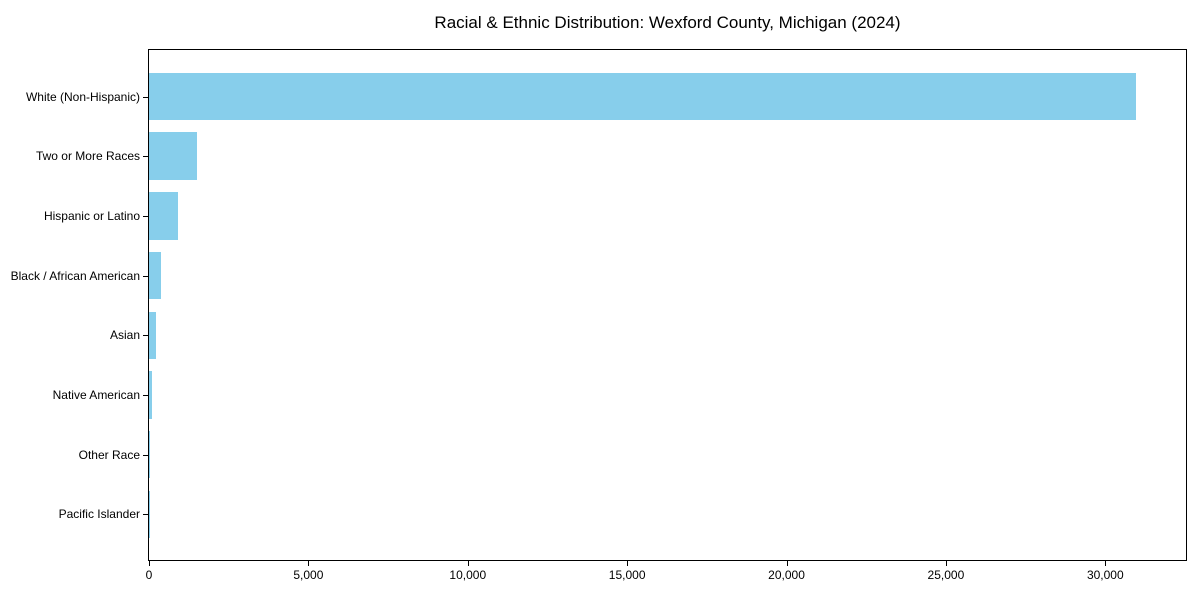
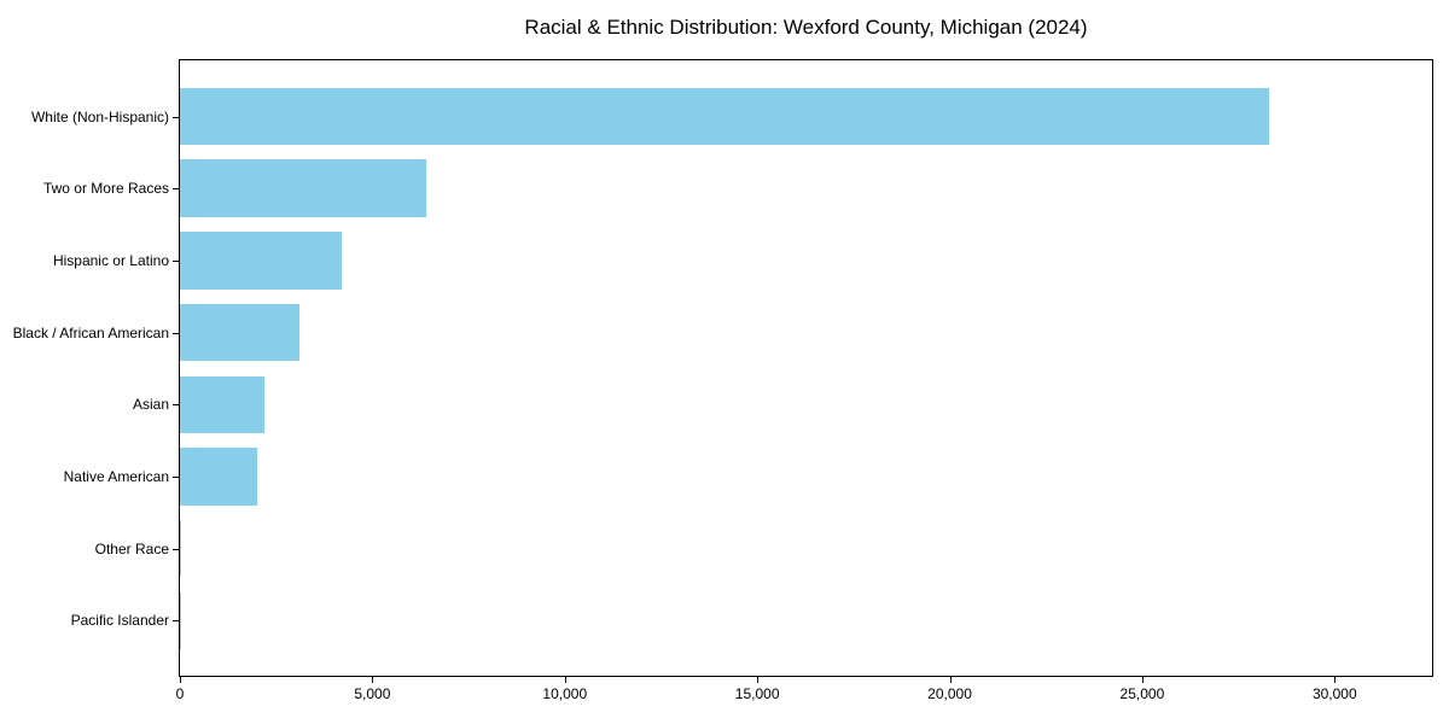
White (Non-Hispanic): 31000 -> 28300
Two or More Races: 1500 -> 6400
Hispanic or Latino: 900 -> 4200
Black / African American: 400 -> 3100
Asian: 200 -> 2200
Native American: 100 -> 2000
